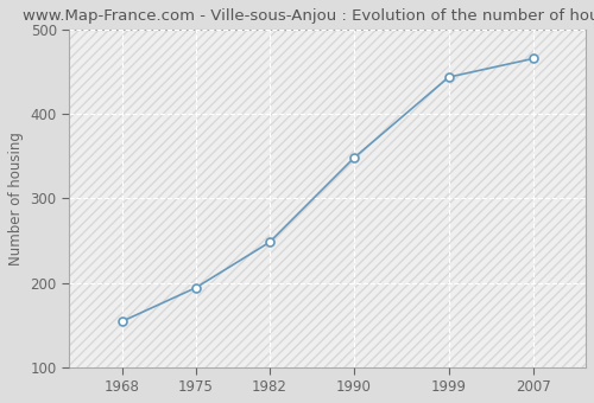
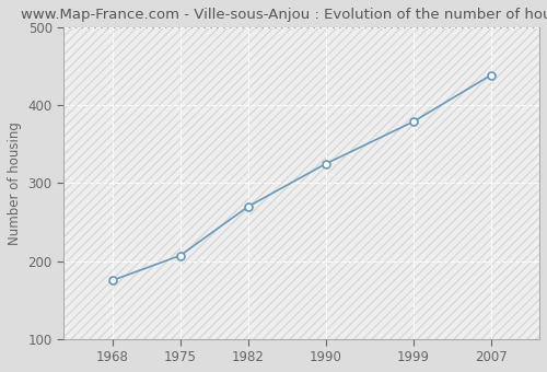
1968: 154 -> 175
1975: 194 -> 207
1982: 248 -> 270
1990: 348 -> 325
1999: 444 -> 379
2007: 466 -> 439
